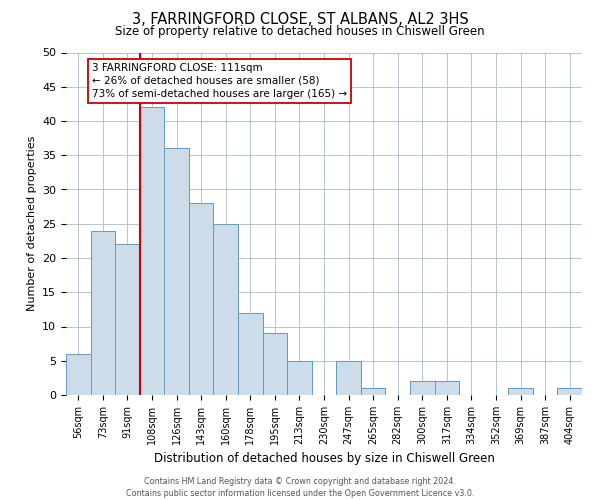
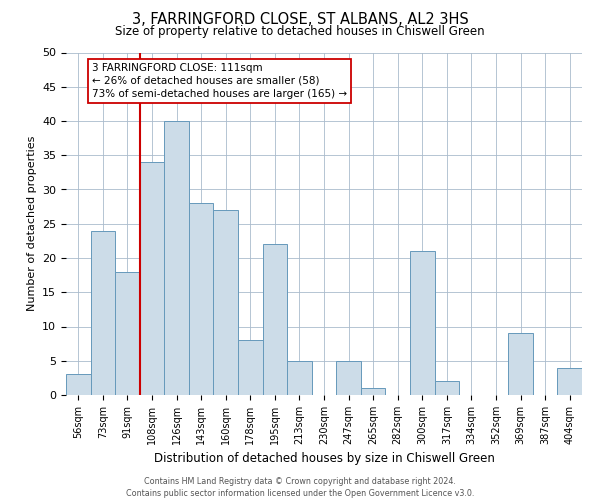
56sqm: 6 -> 3
91sqm: 22 -> 18
108sqm: 42 -> 34
126sqm: 36 -> 40
160sqm: 25 -> 27
178sqm: 12 -> 8
195sqm: 9 -> 22
300sqm: 2 -> 21
369sqm: 1 -> 9
404sqm: 1 -> 4
